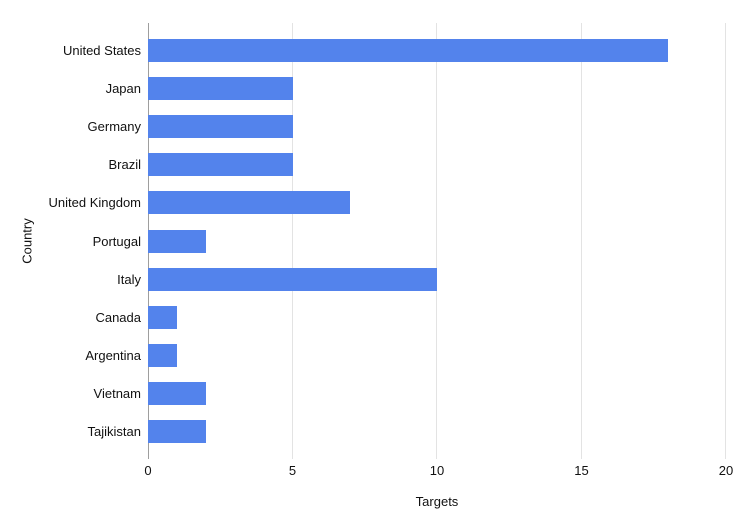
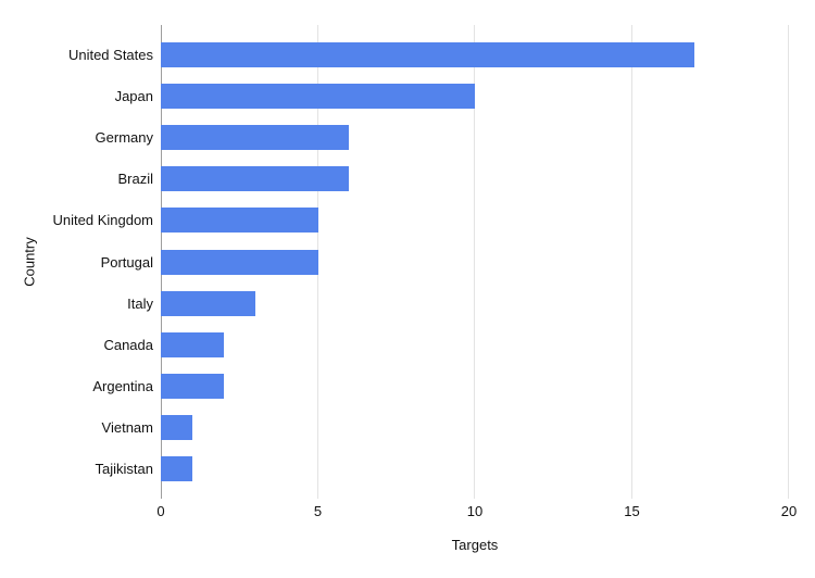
United States: 18 -> 17
Japan: 5 -> 10
Germany: 5 -> 6
Brazil: 5 -> 6
United Kingdom: 7 -> 5
Portugal: 2 -> 5
Italy: 10 -> 3
Canada: 1 -> 2
Argentina: 1 -> 2
Vietnam: 2 -> 1
Tajikistan: 2 -> 1
